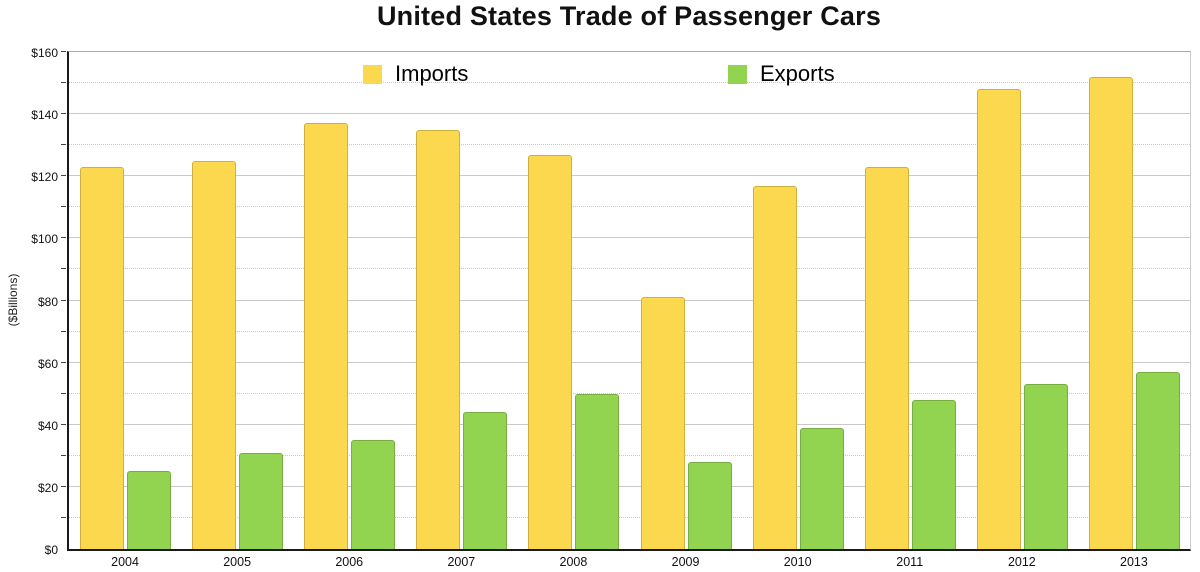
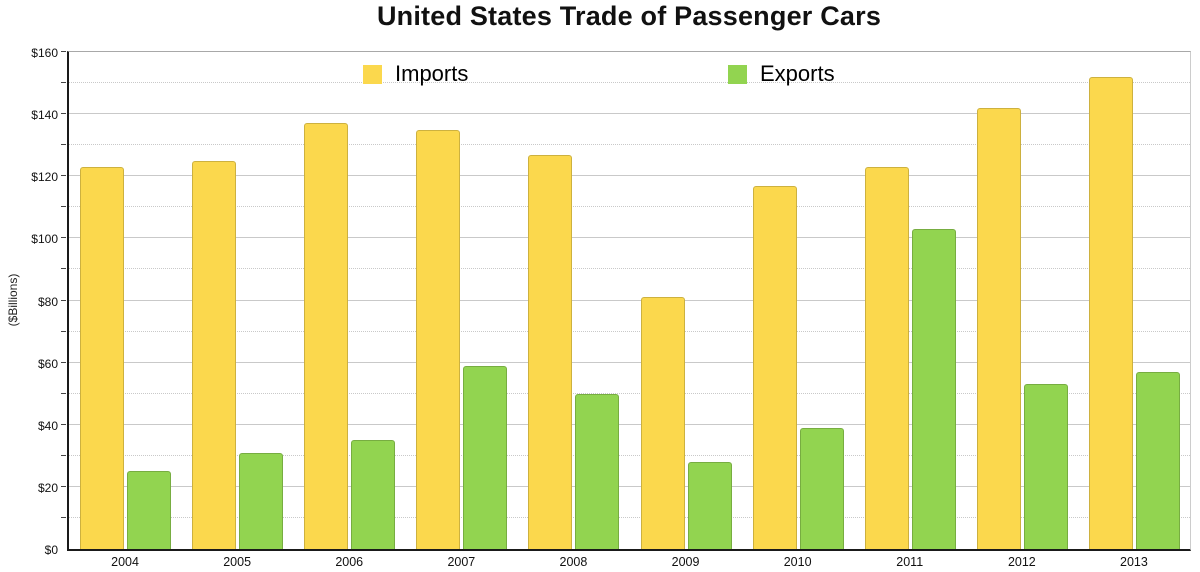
Exports/2007: $44 -> $59
Exports/2011: $48 -> $103
Imports/2012: $148 -> $142
